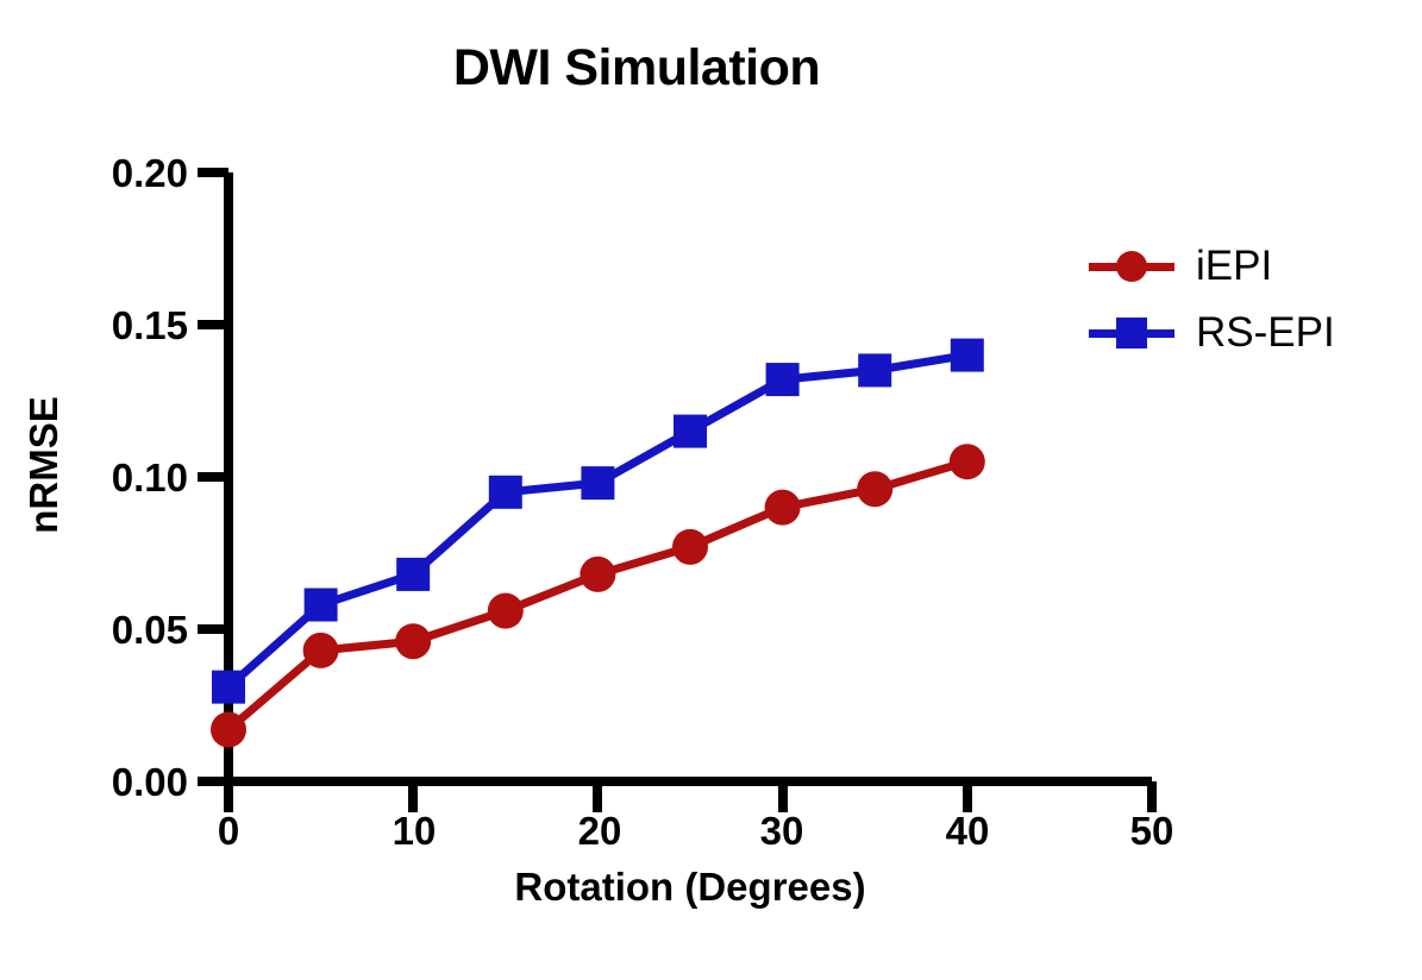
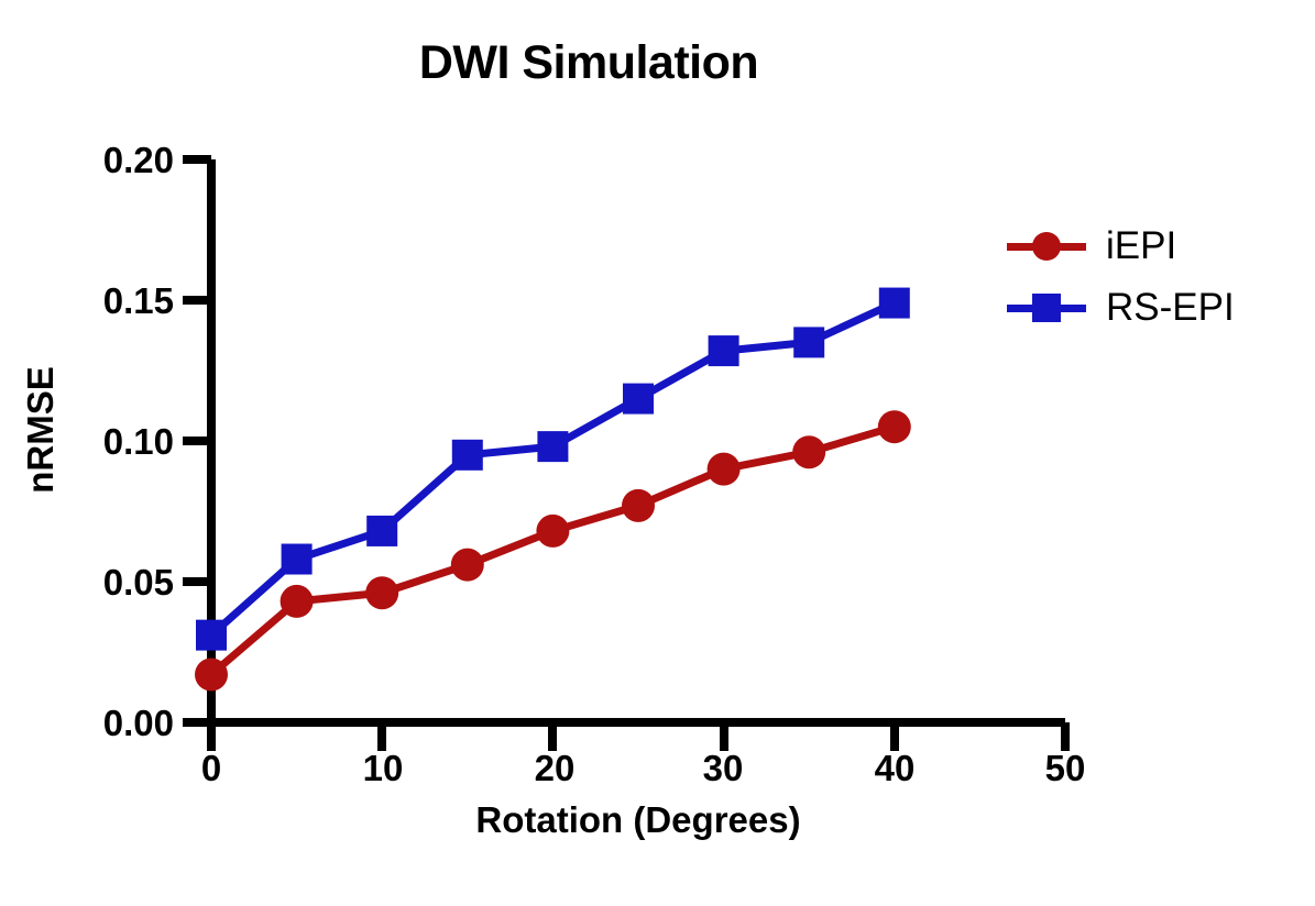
RS-EPI/40: 0.140 -> 0.149
